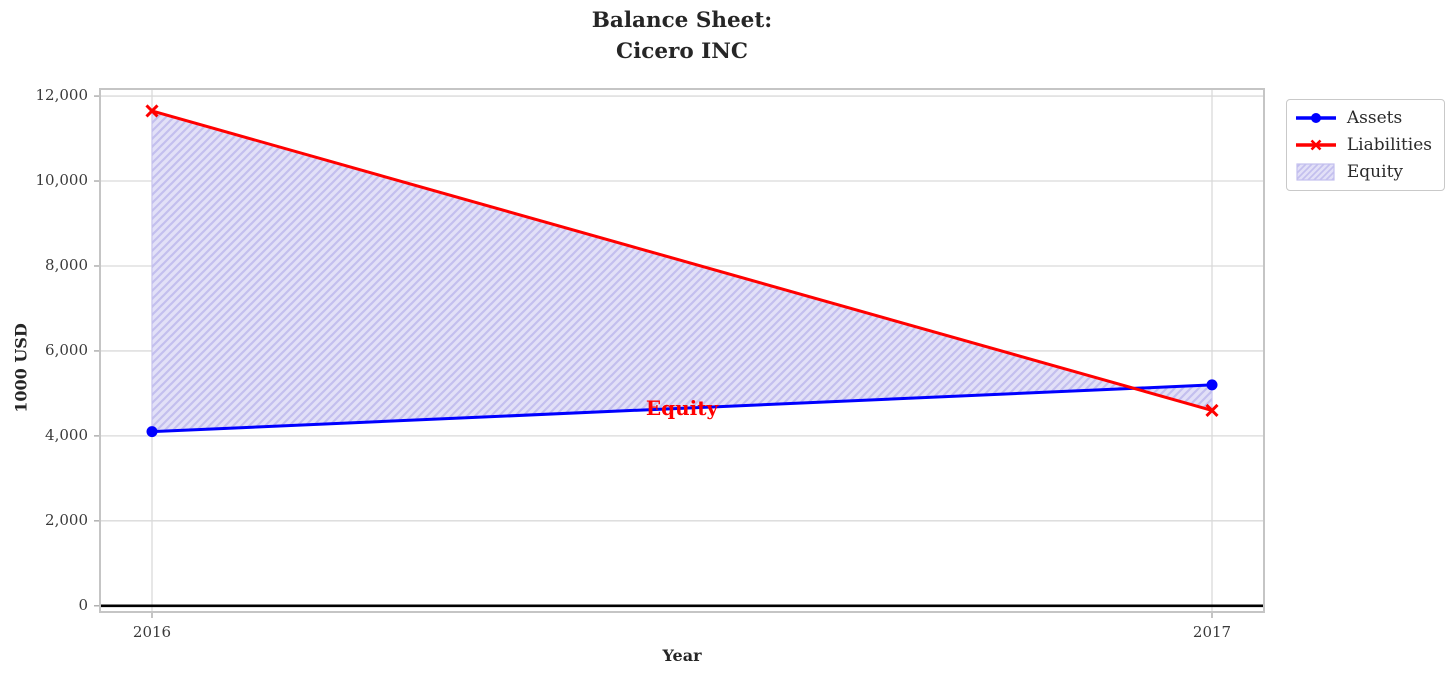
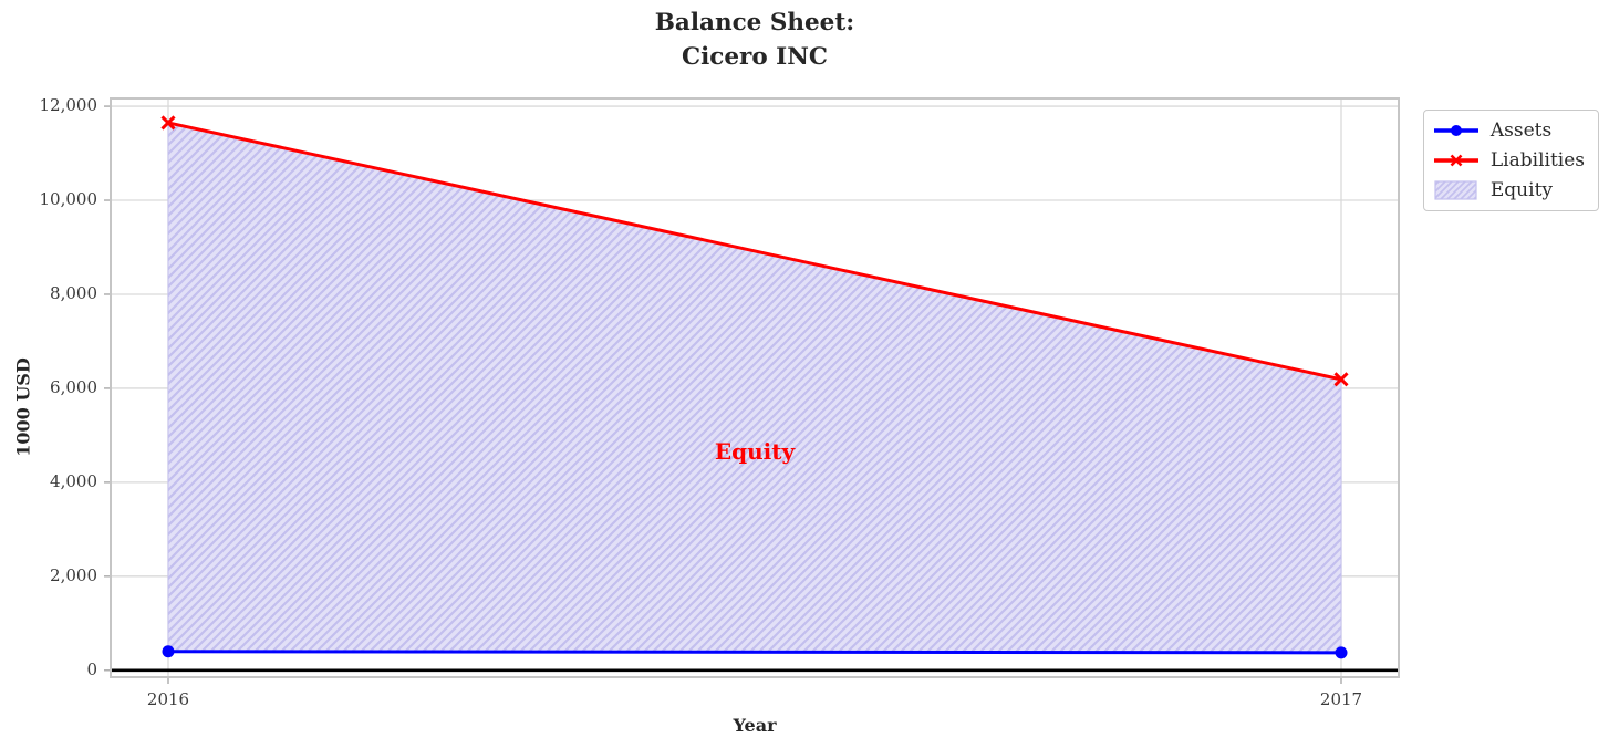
Assets/2016: 4100 -> 400
Assets/2017: 5200 -> 400
Liabilities/2017: 4600 -> 6200
